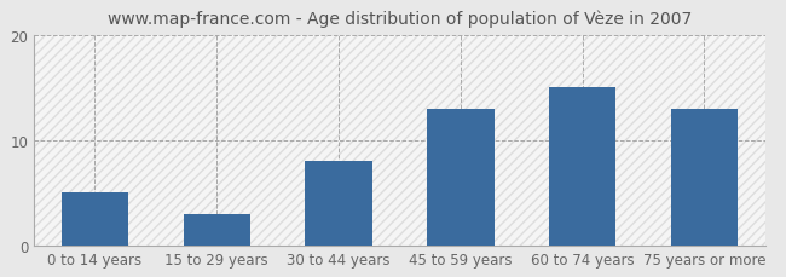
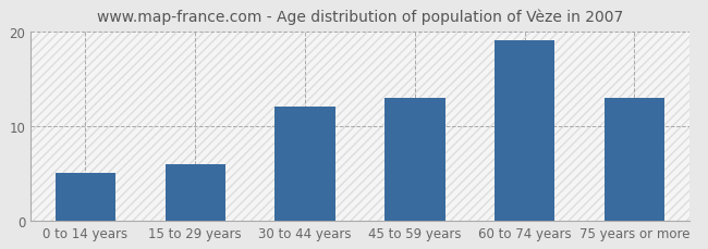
15 to 29 years: 3 -> 6
30 to 44 years: 8 -> 12
60 to 74 years: 15 -> 19
